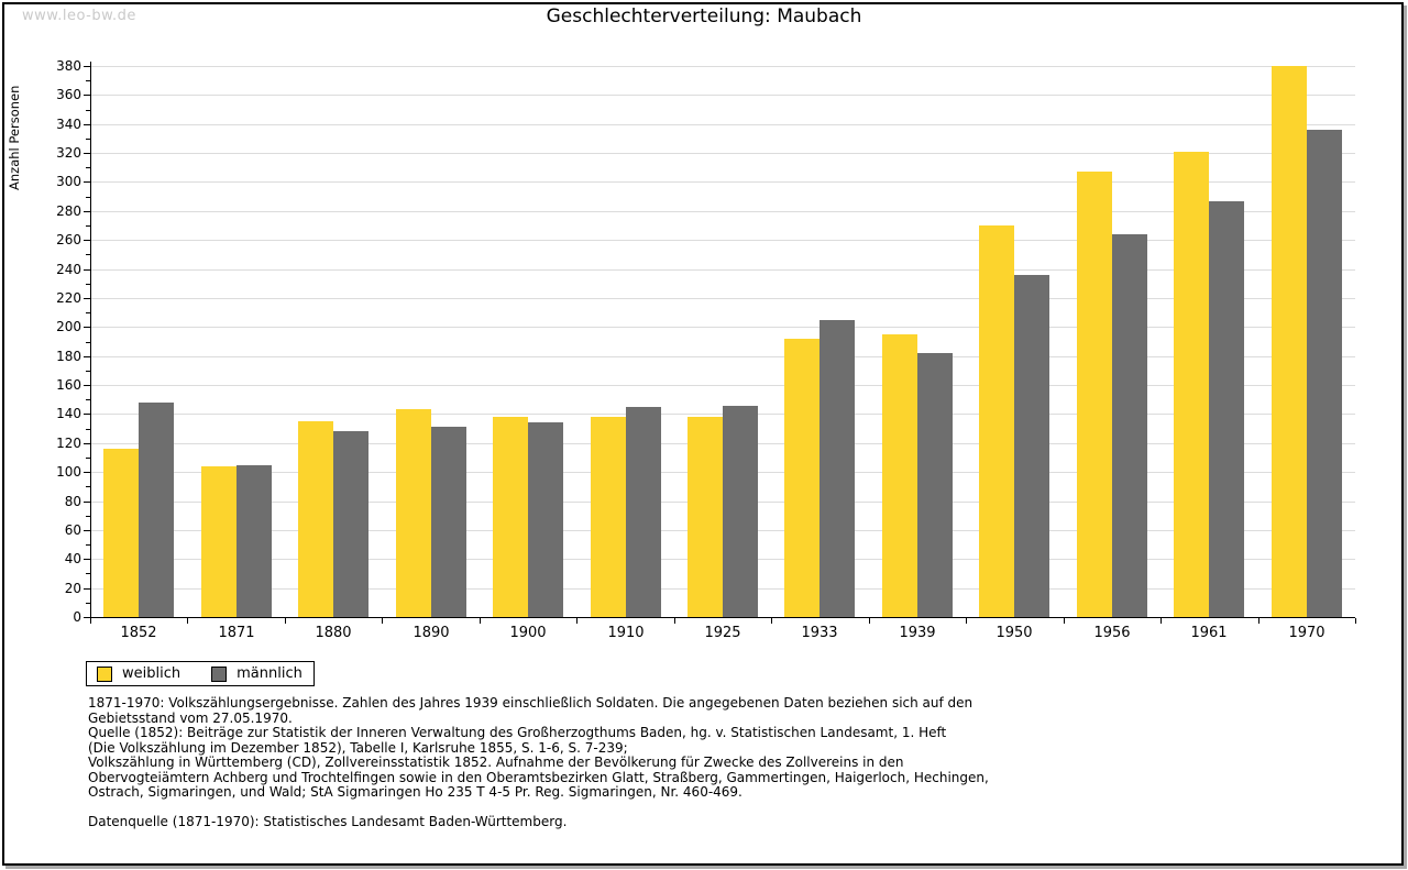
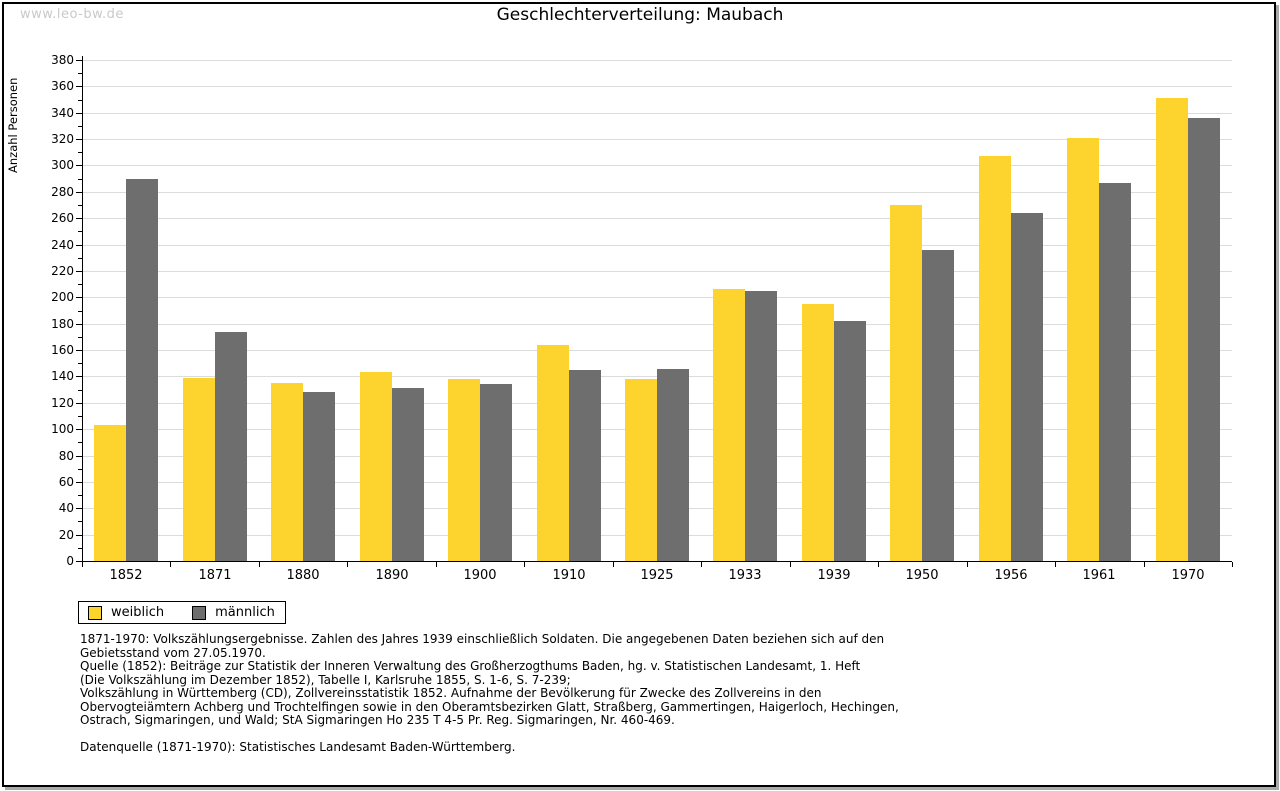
weiblich/1852: 116 -> 103
männlich/1852: 148 -> 290
weiblich/1871: 104 -> 139
männlich/1871: 105 -> 174
weiblich/1910: 138 -> 164
weiblich/1933: 192 -> 206
weiblich/1970: 380 -> 351
